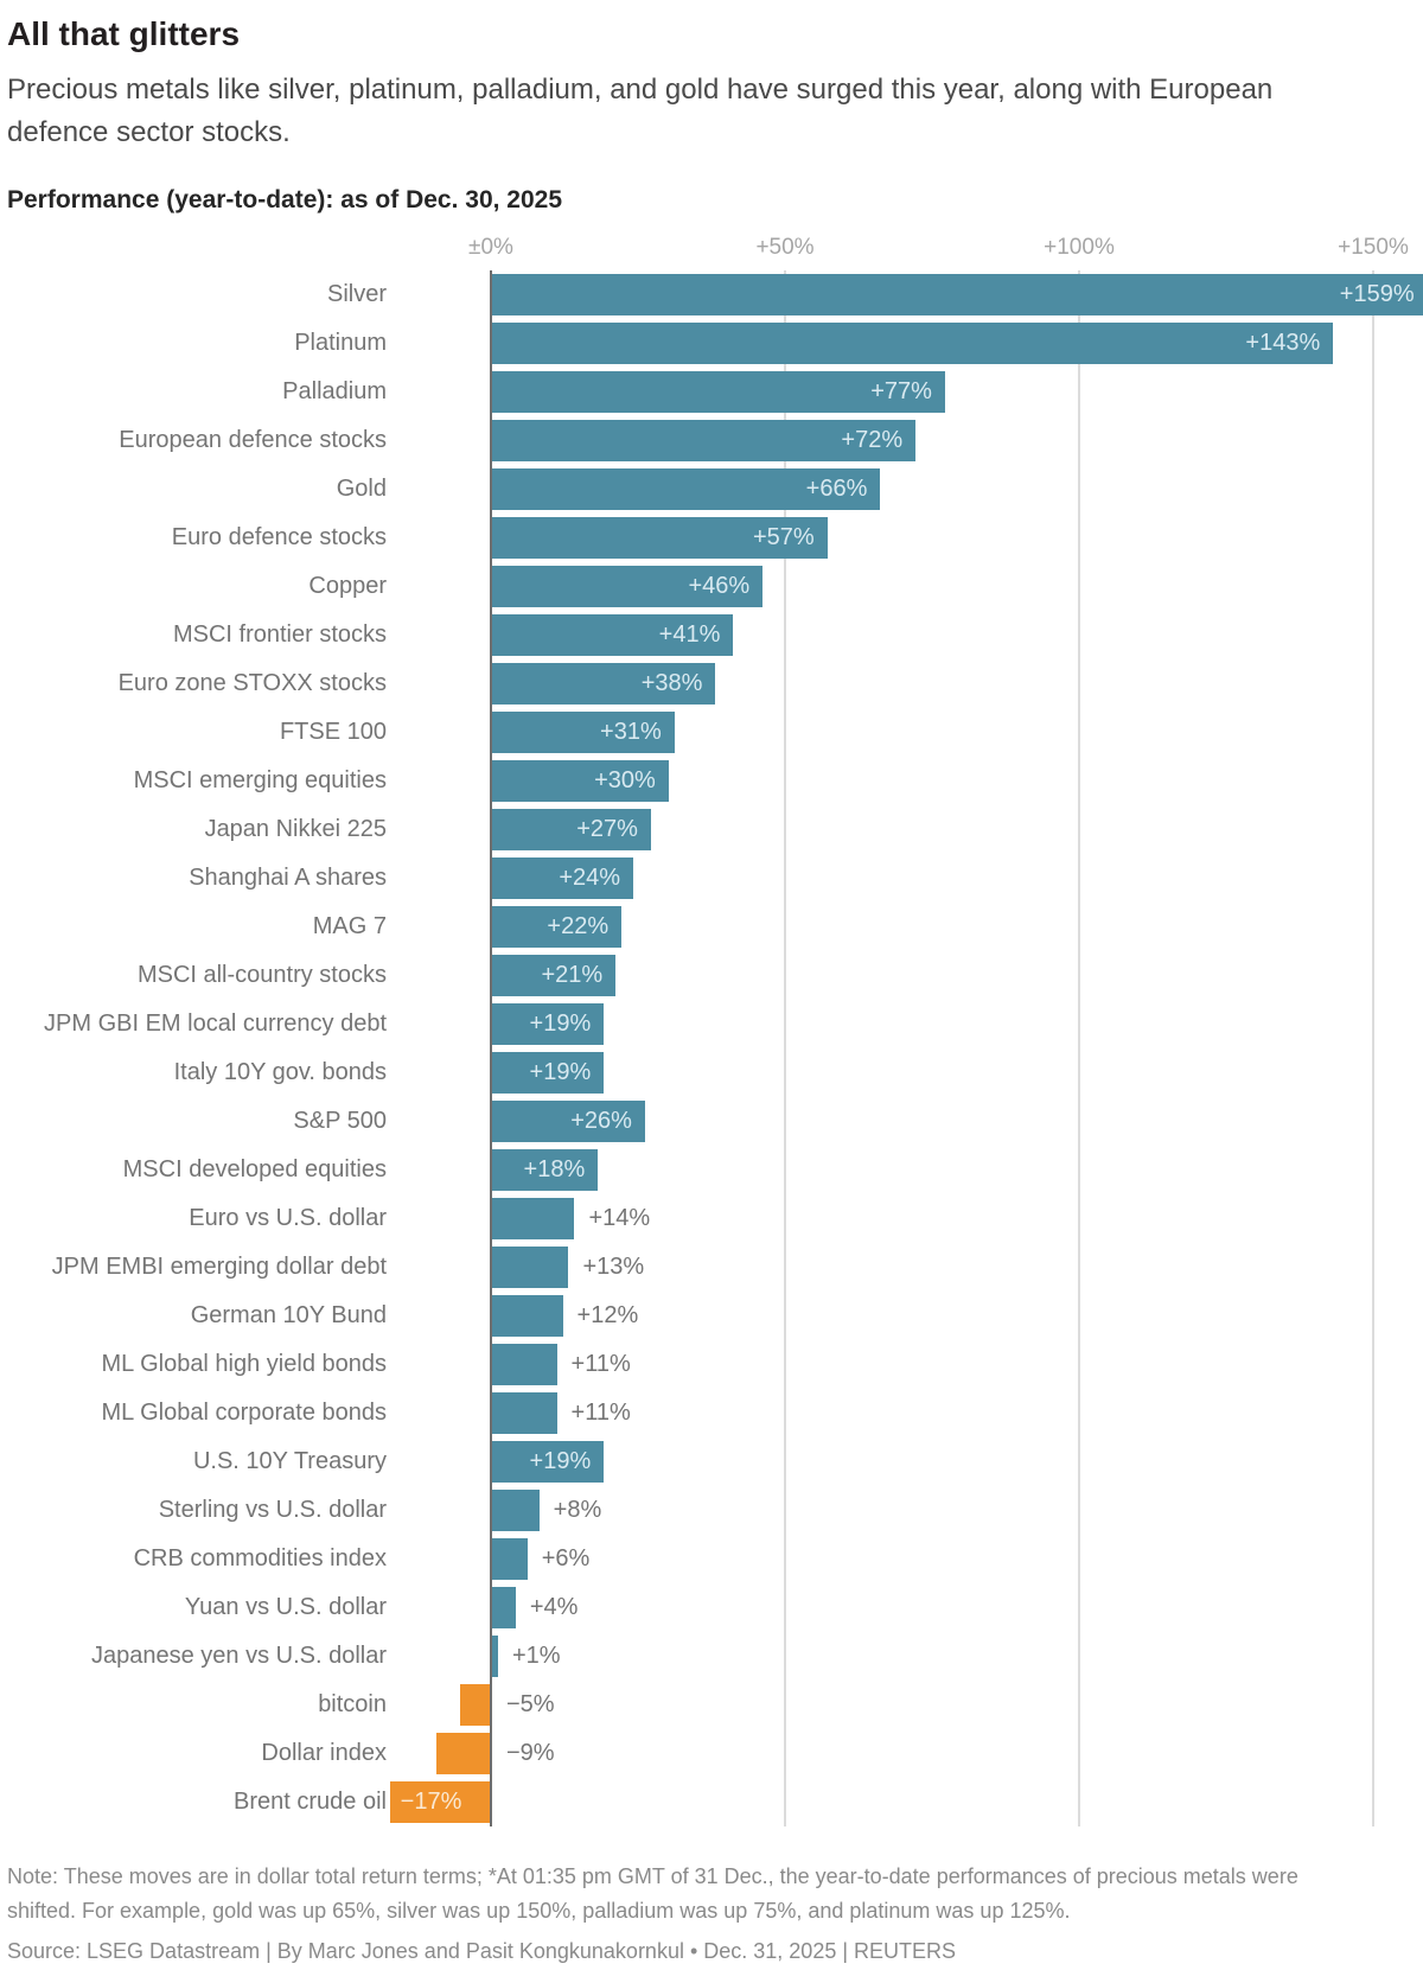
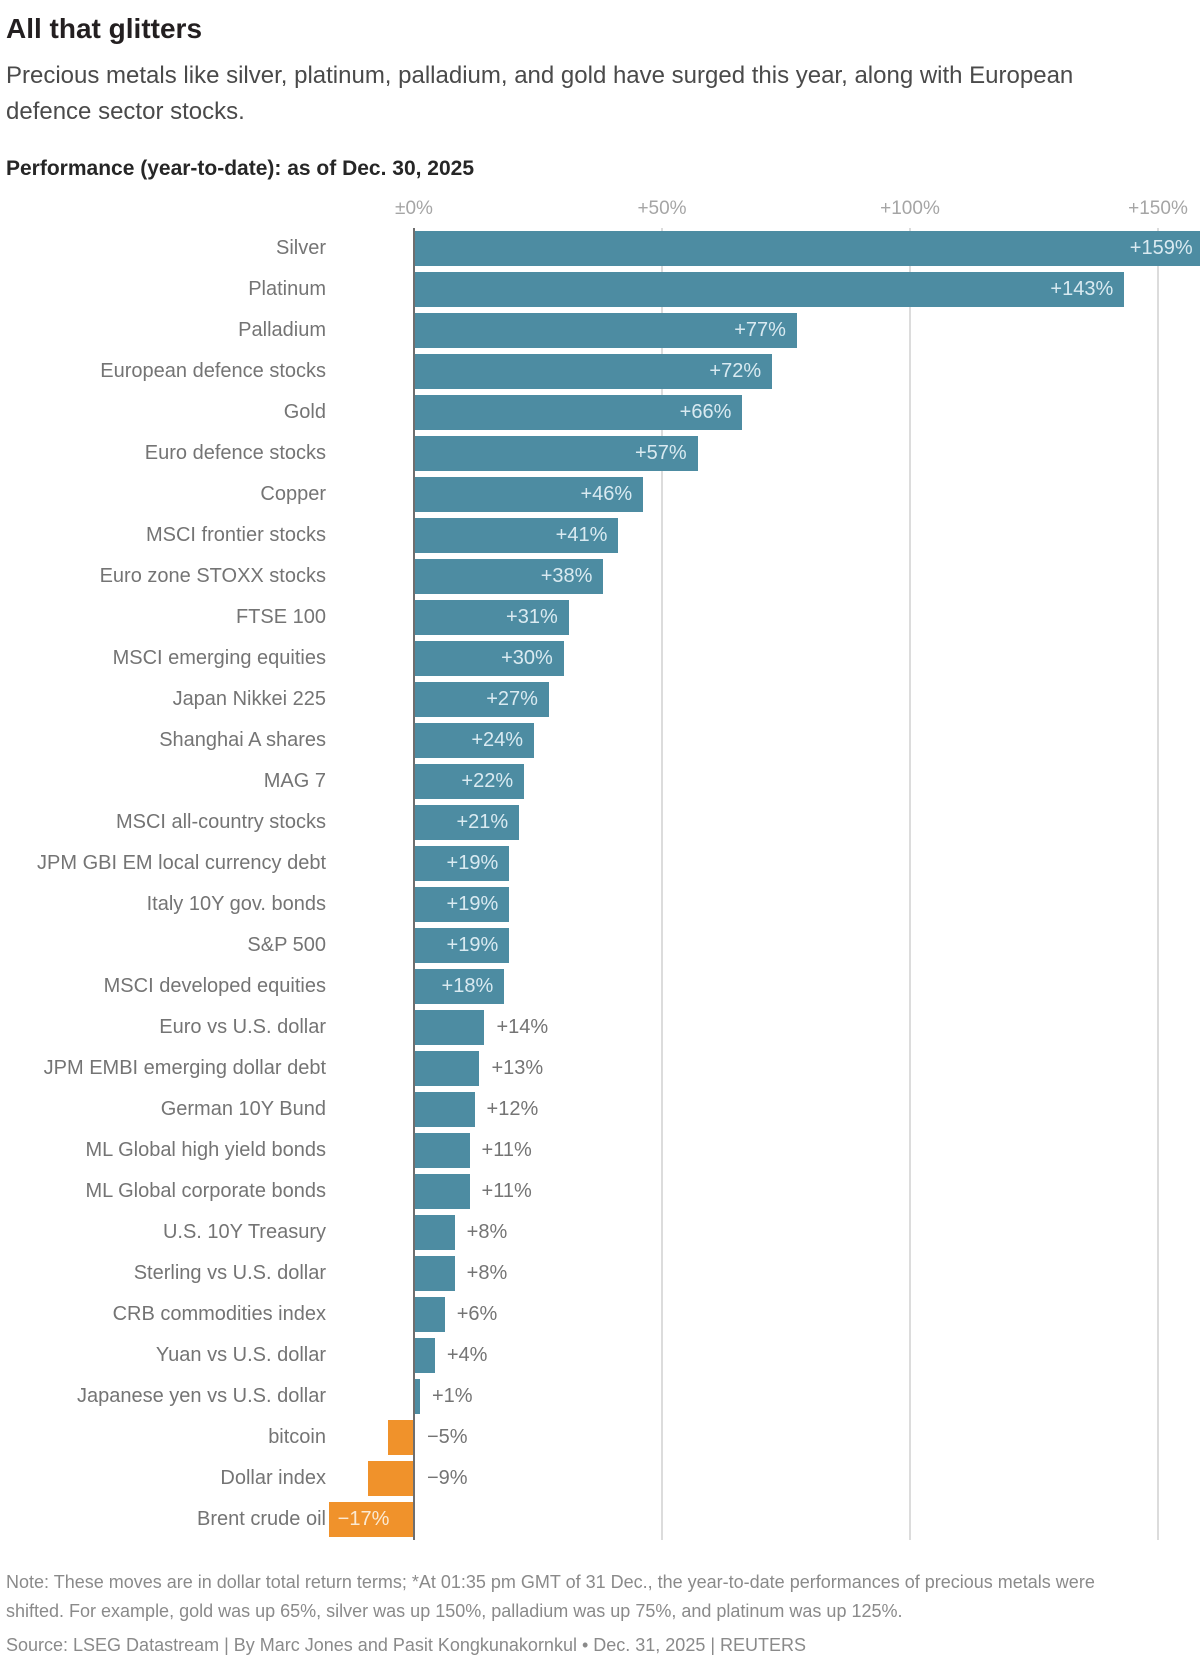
S&P 500: +26% -> +19%
U.S. 10Y Treasury: +19% -> +8%
